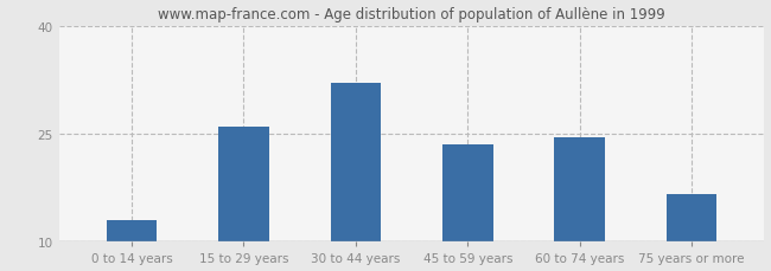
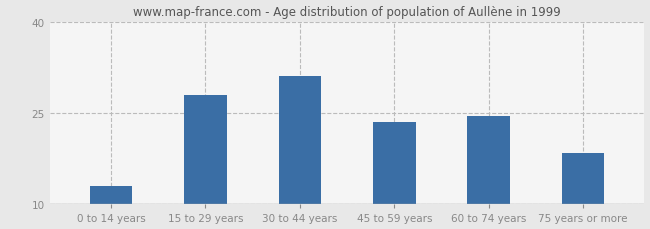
15 to 29 years: 26.0 -> 28.0
30 to 44 years: 32.0 -> 31.0
75 years or more: 16.6 -> 18.5
